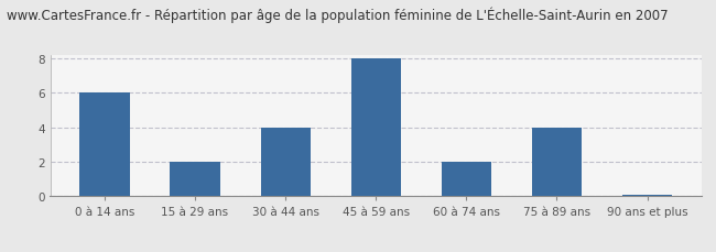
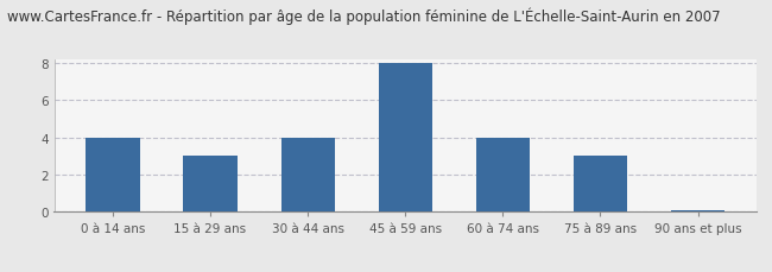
0 à 14 ans: 6.0 -> 4.0
15 à 29 ans: 2.0 -> 3.0
60 à 74 ans: 2.0 -> 4.0
75 à 89 ans: 4.0 -> 3.0
